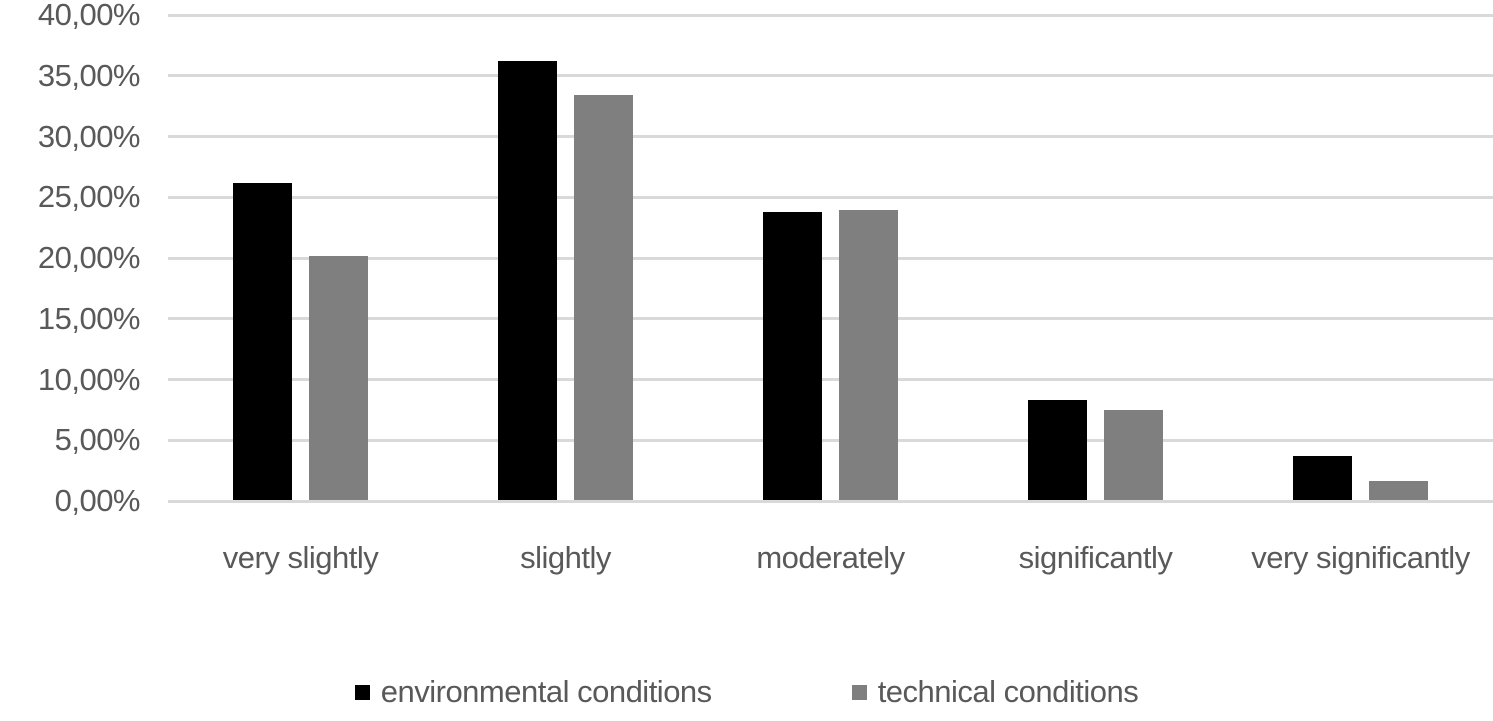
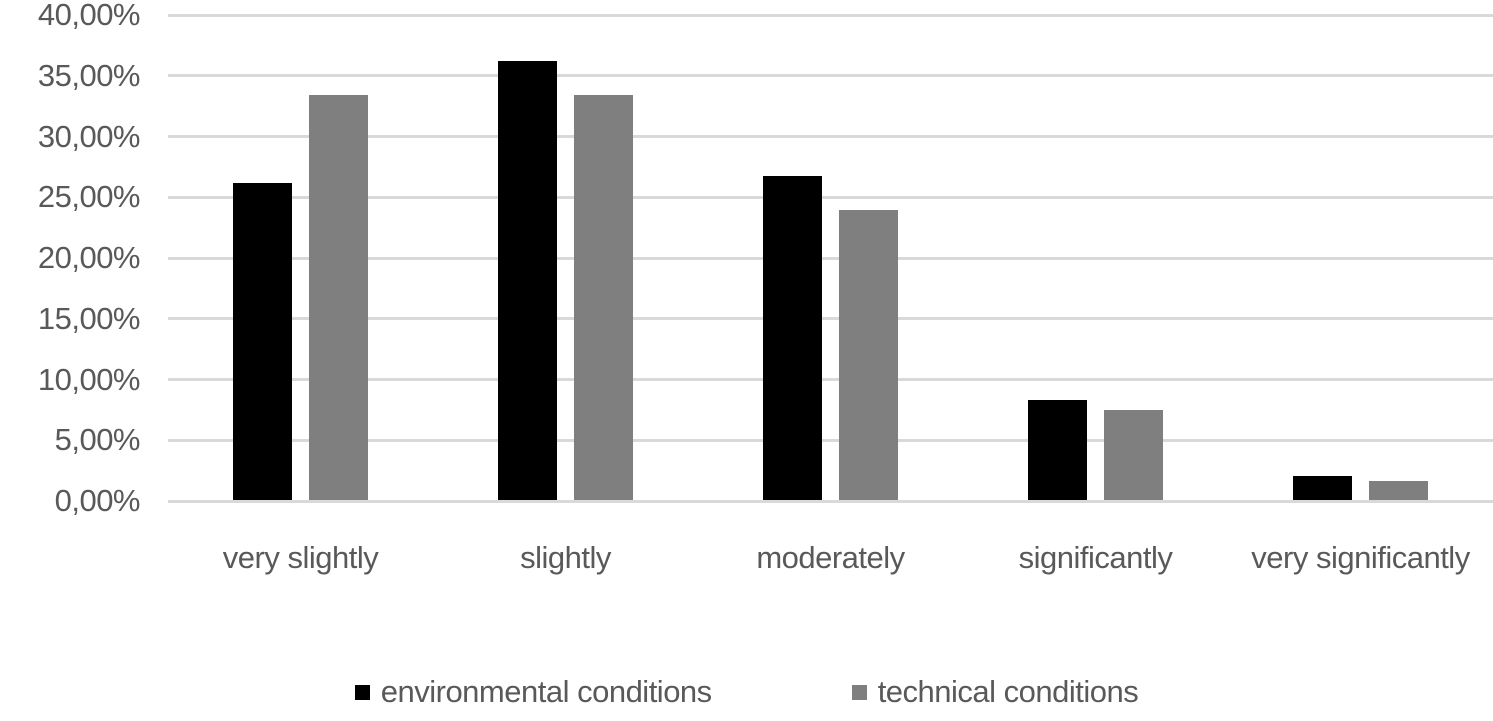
technical conditions/very slightly: 20,1% -> 33,3%
environmental conditions/moderately: 23,7% -> 26,7%
environmental conditions/very significantly: 3,6% -> 2,0%
